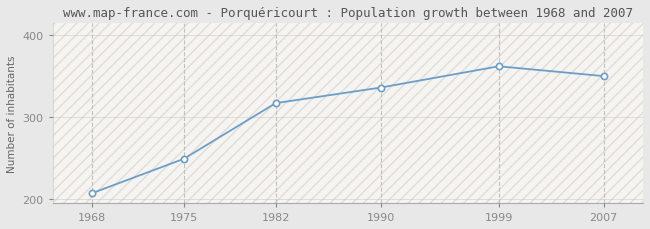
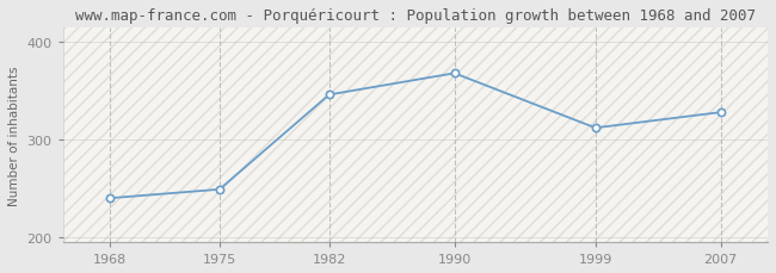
1968: 207 -> 240
1982: 317 -> 346
1990: 336 -> 368
1999: 362 -> 312
2007: 350 -> 328
